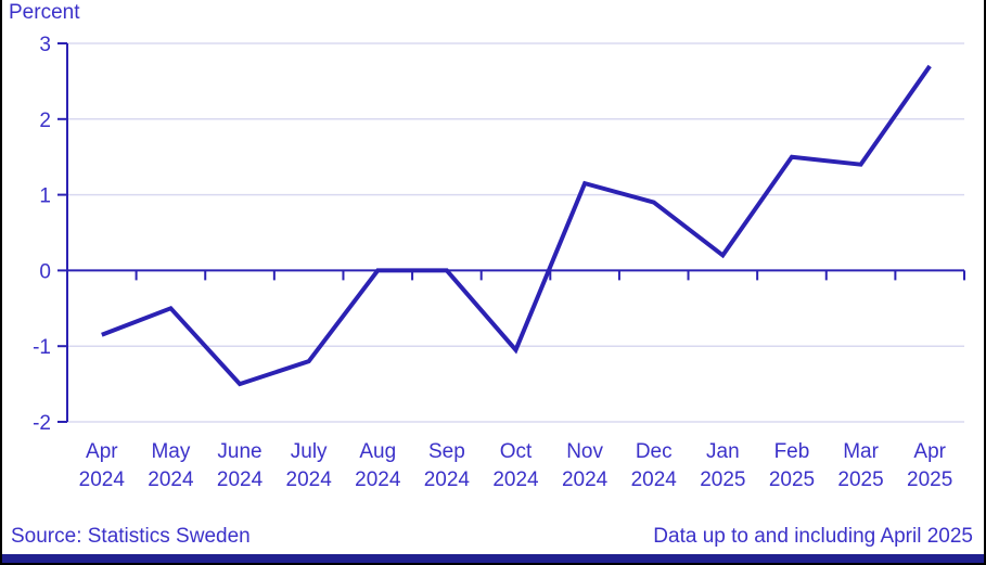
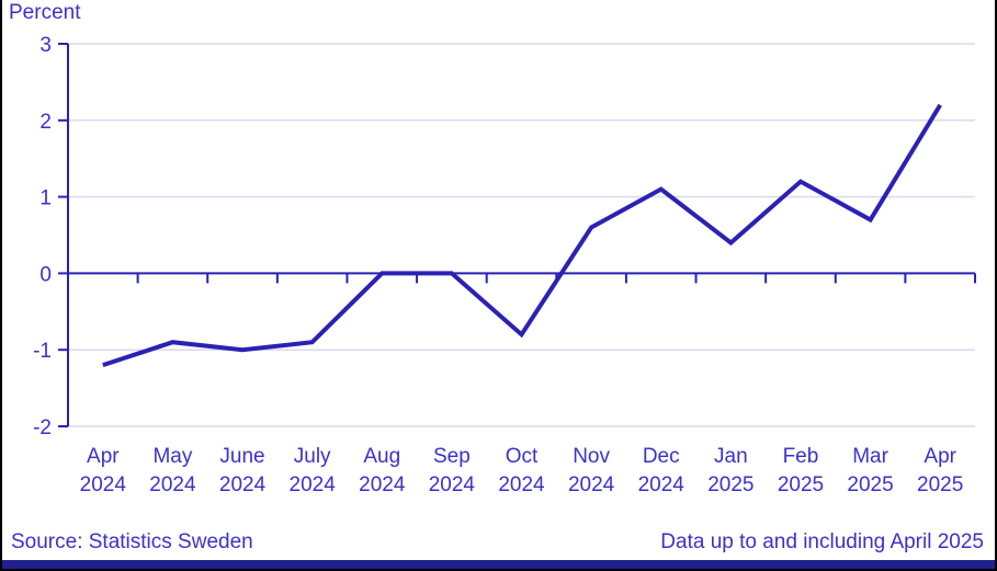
Apr 2024: -0.8 -> -1.2
May 2024: -0.5 -> -0.9
June 2024: -1.5 -> -1.0
July 2024: -1.2 -> -0.9
Oct 2024: -1.1 -> -0.8
Nov 2024: 1.1 -> 0.6
Dec 2024: 0.9 -> 1.1
Jan 2025: 0.2 -> 0.4
Feb 2025: 1.5 -> 1.2
Mar 2025: 1.4 -> 0.7
Apr 2025: 2.7 -> 2.2
